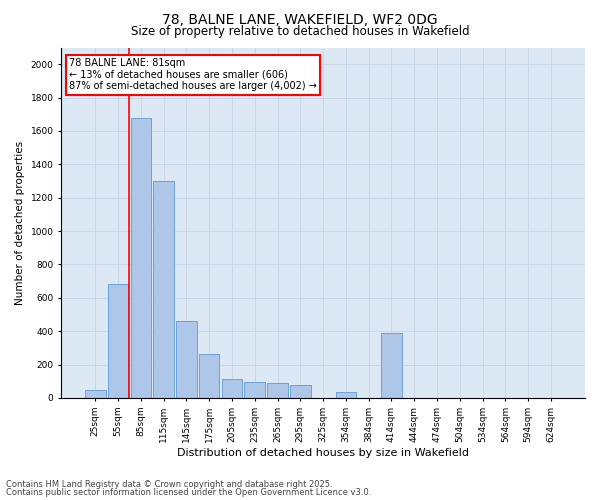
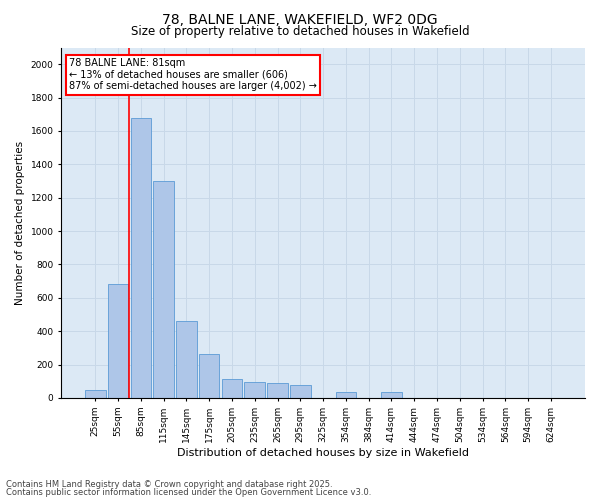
414sqm: 390 -> 40
